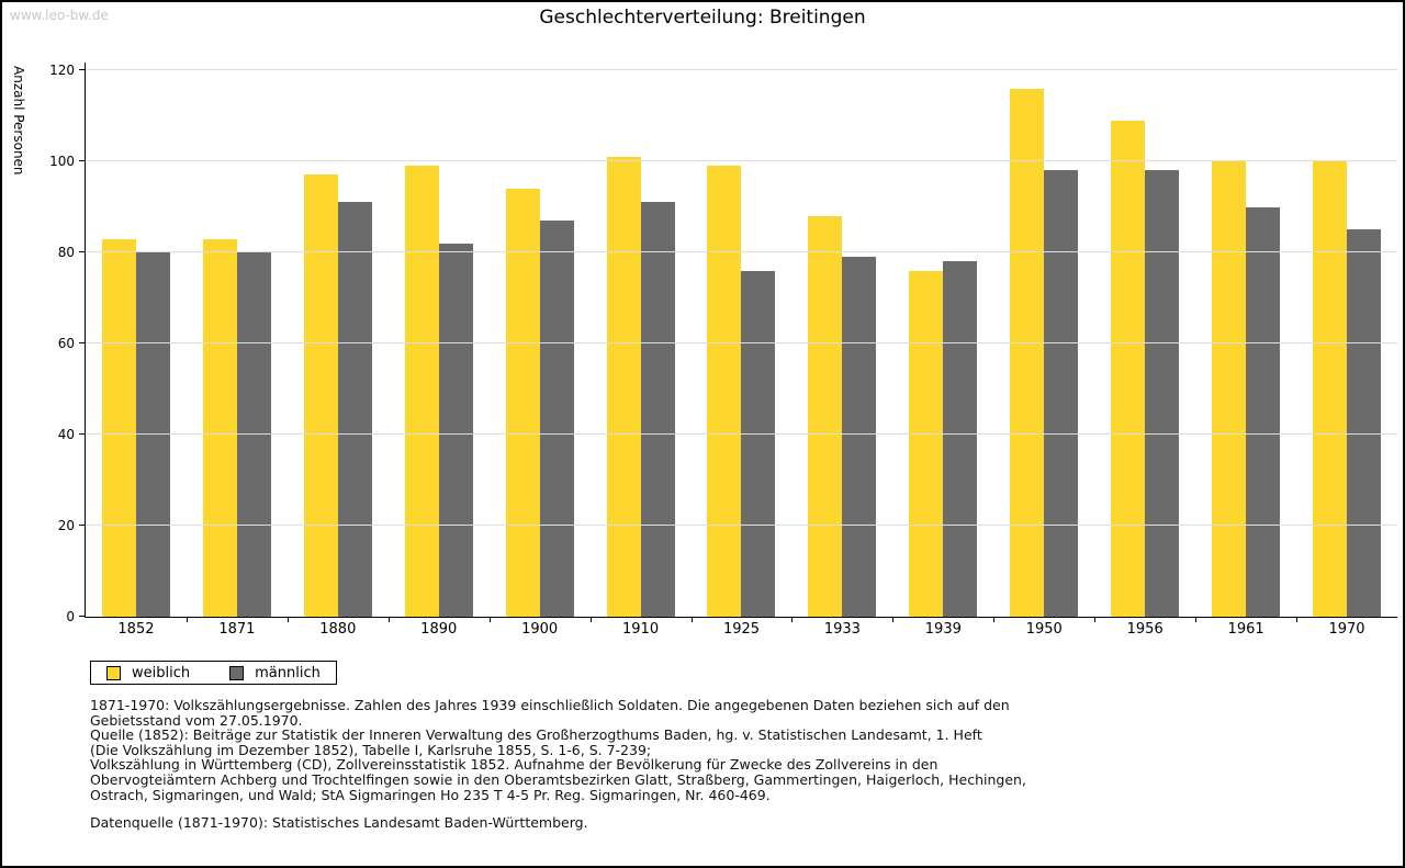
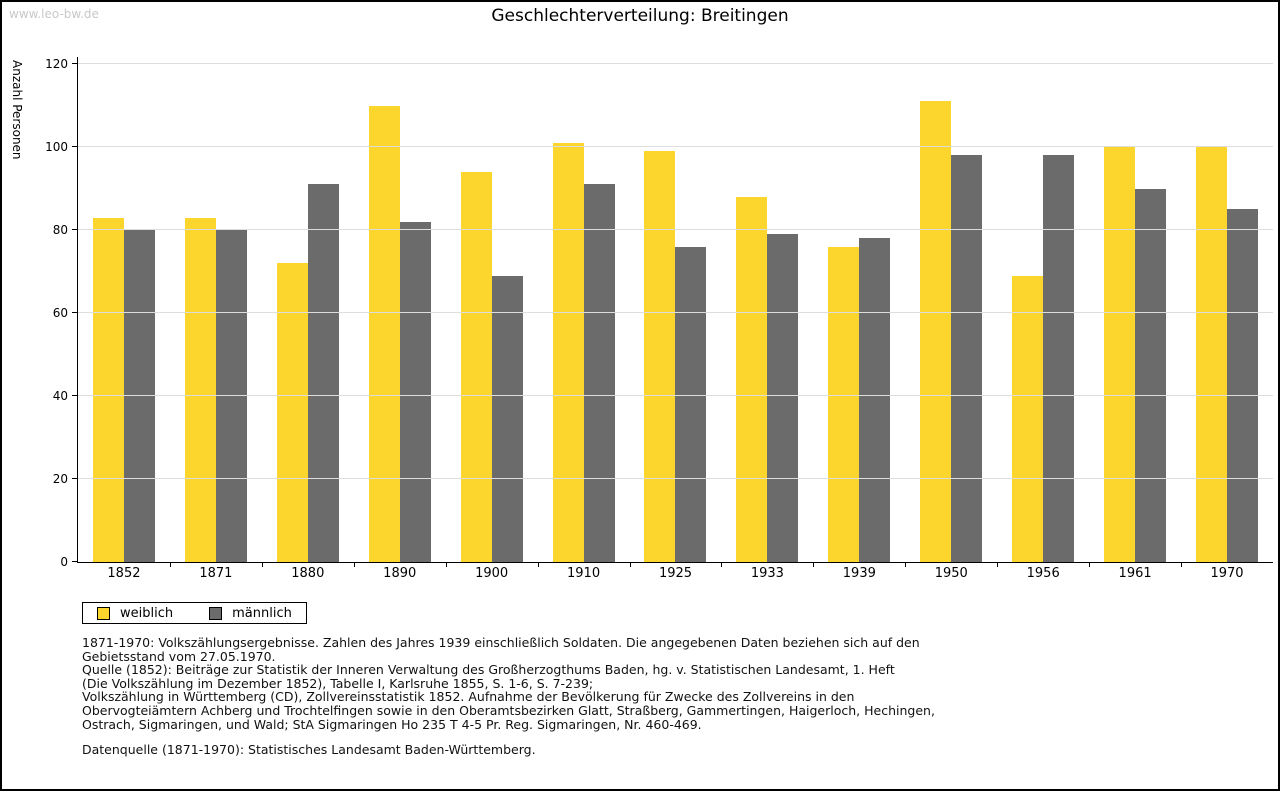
weiblich/1880: 97 -> 72
weiblich/1890: 99 -> 110
männlich/1900: 87 -> 69
weiblich/1950: 116 -> 111
weiblich/1956: 109 -> 69
